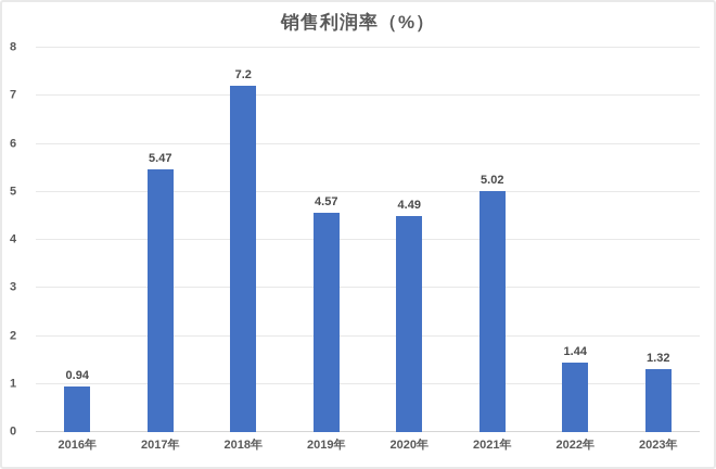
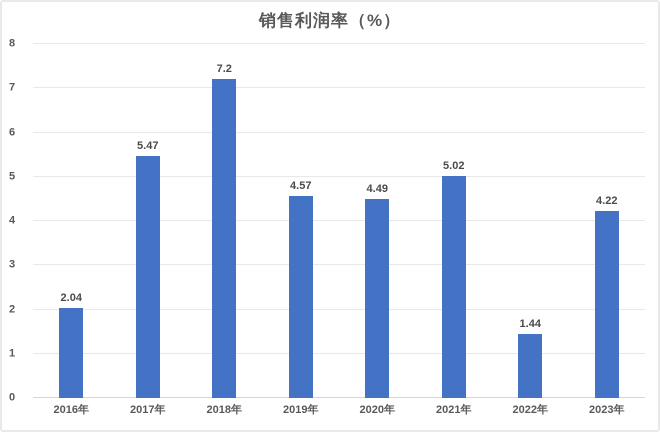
2016年: 0.94 -> 2.04
2023年: 1.32 -> 4.22
